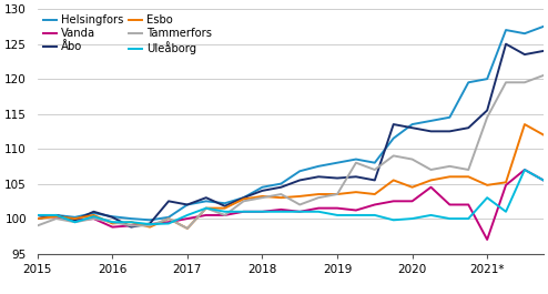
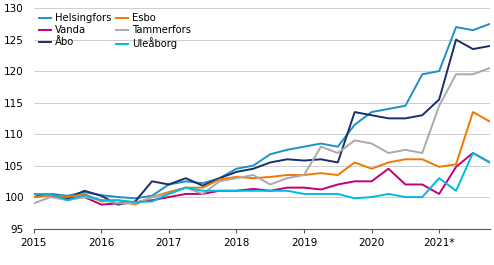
Esbo/2017: 98.6 -> 100.8
Tammerfors/2017: 98.6 -> 100.5
Vanda/2021*: 97.0 -> 100.5
